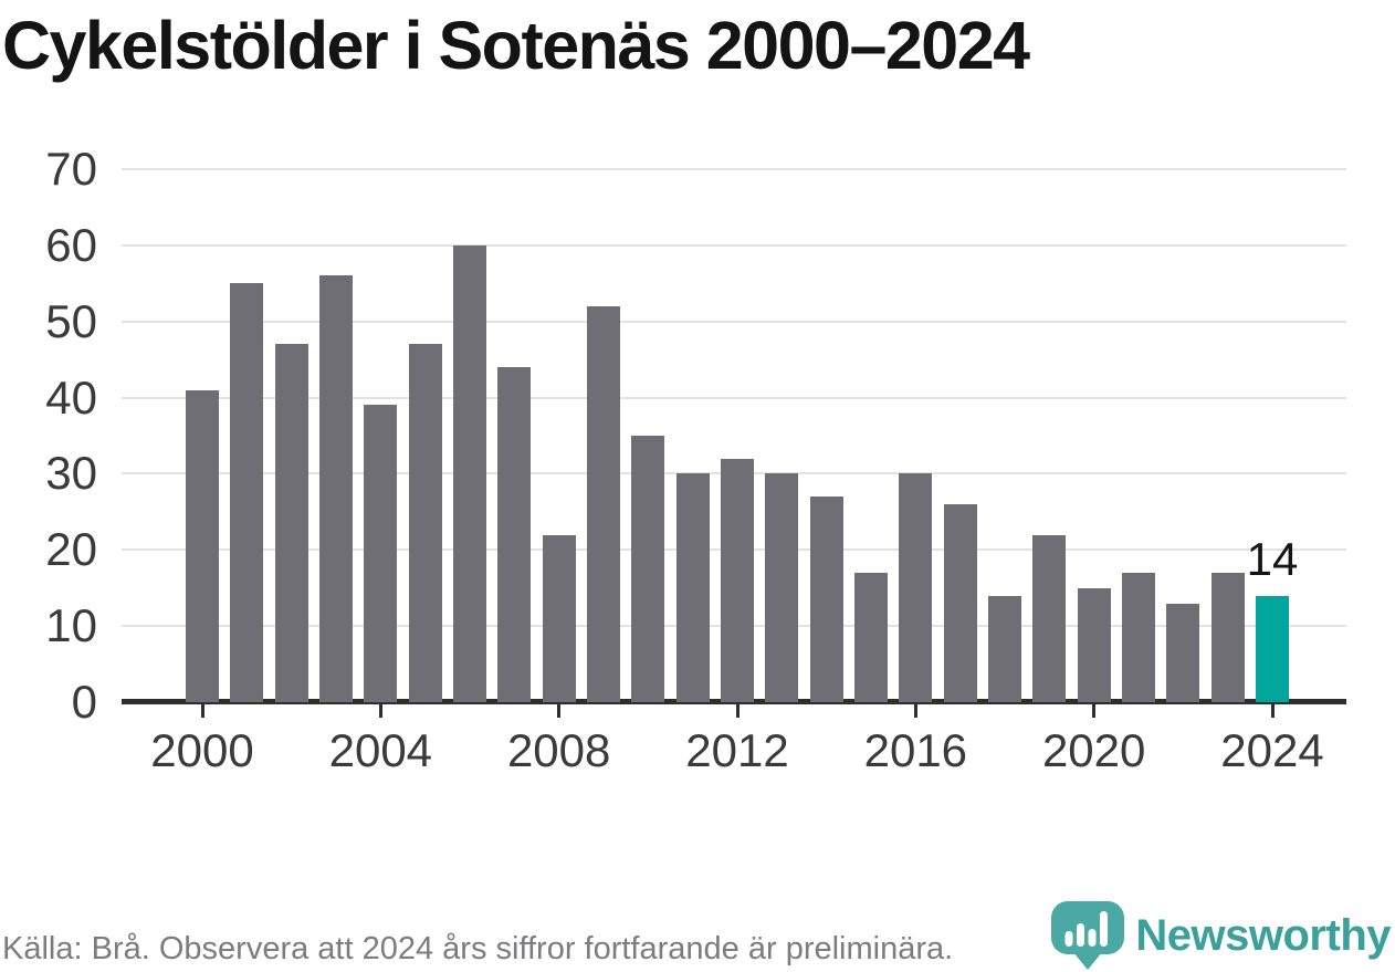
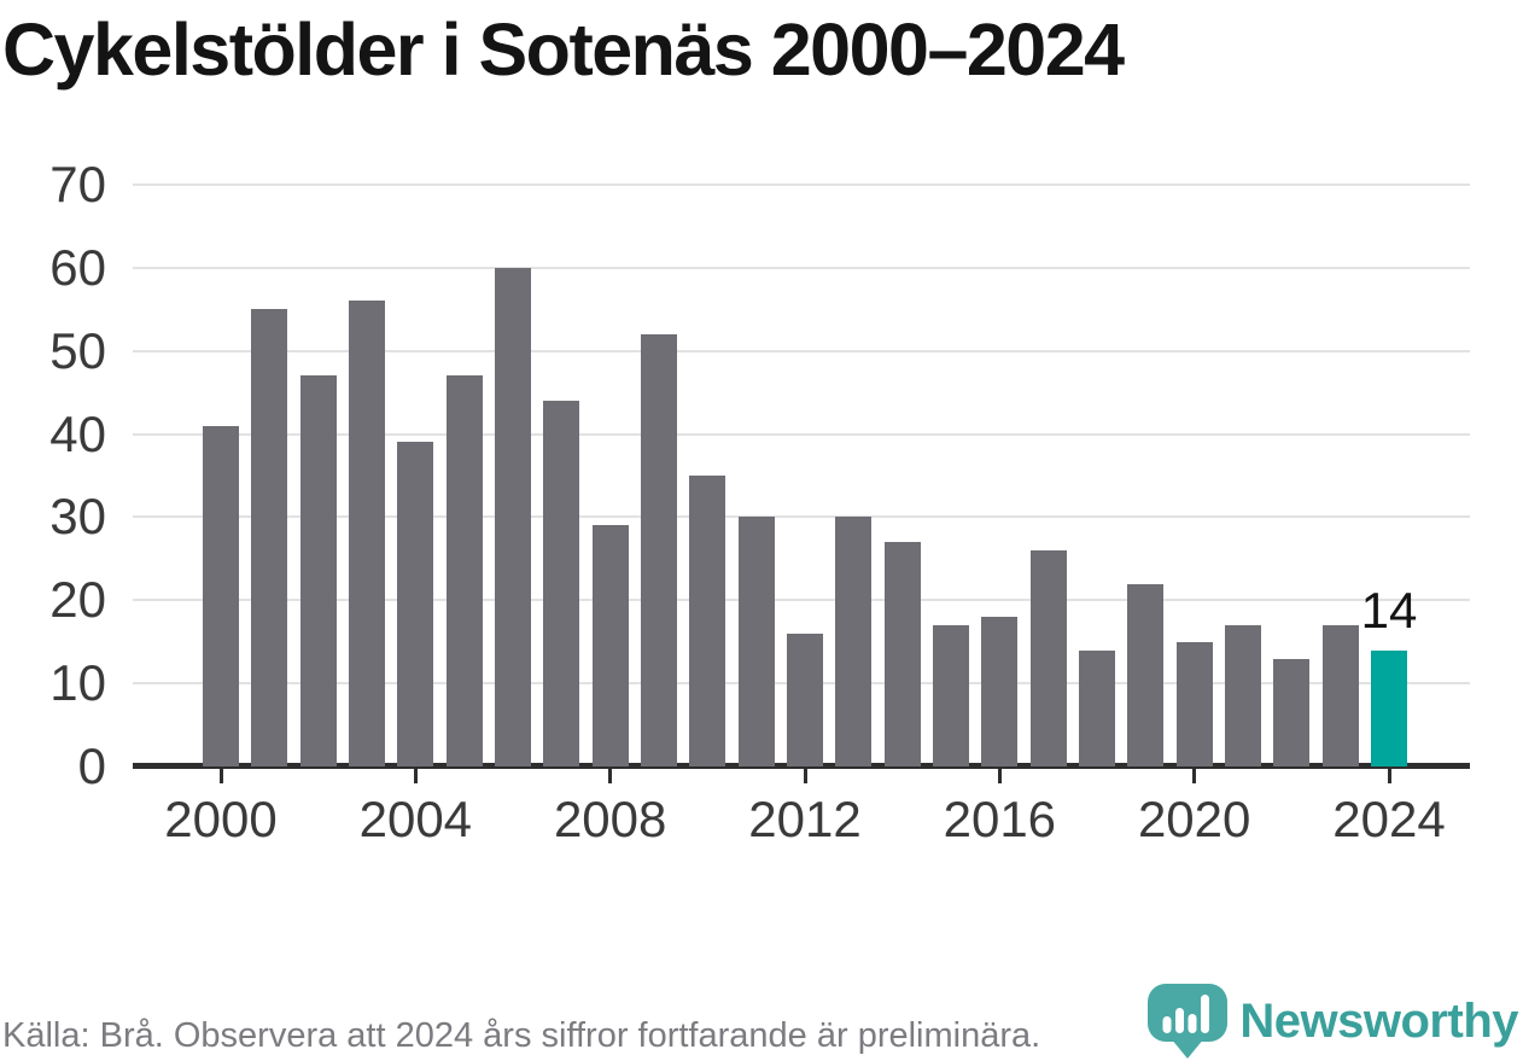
2008: 22 -> 29
2012: 32 -> 16
2016: 30 -> 18
